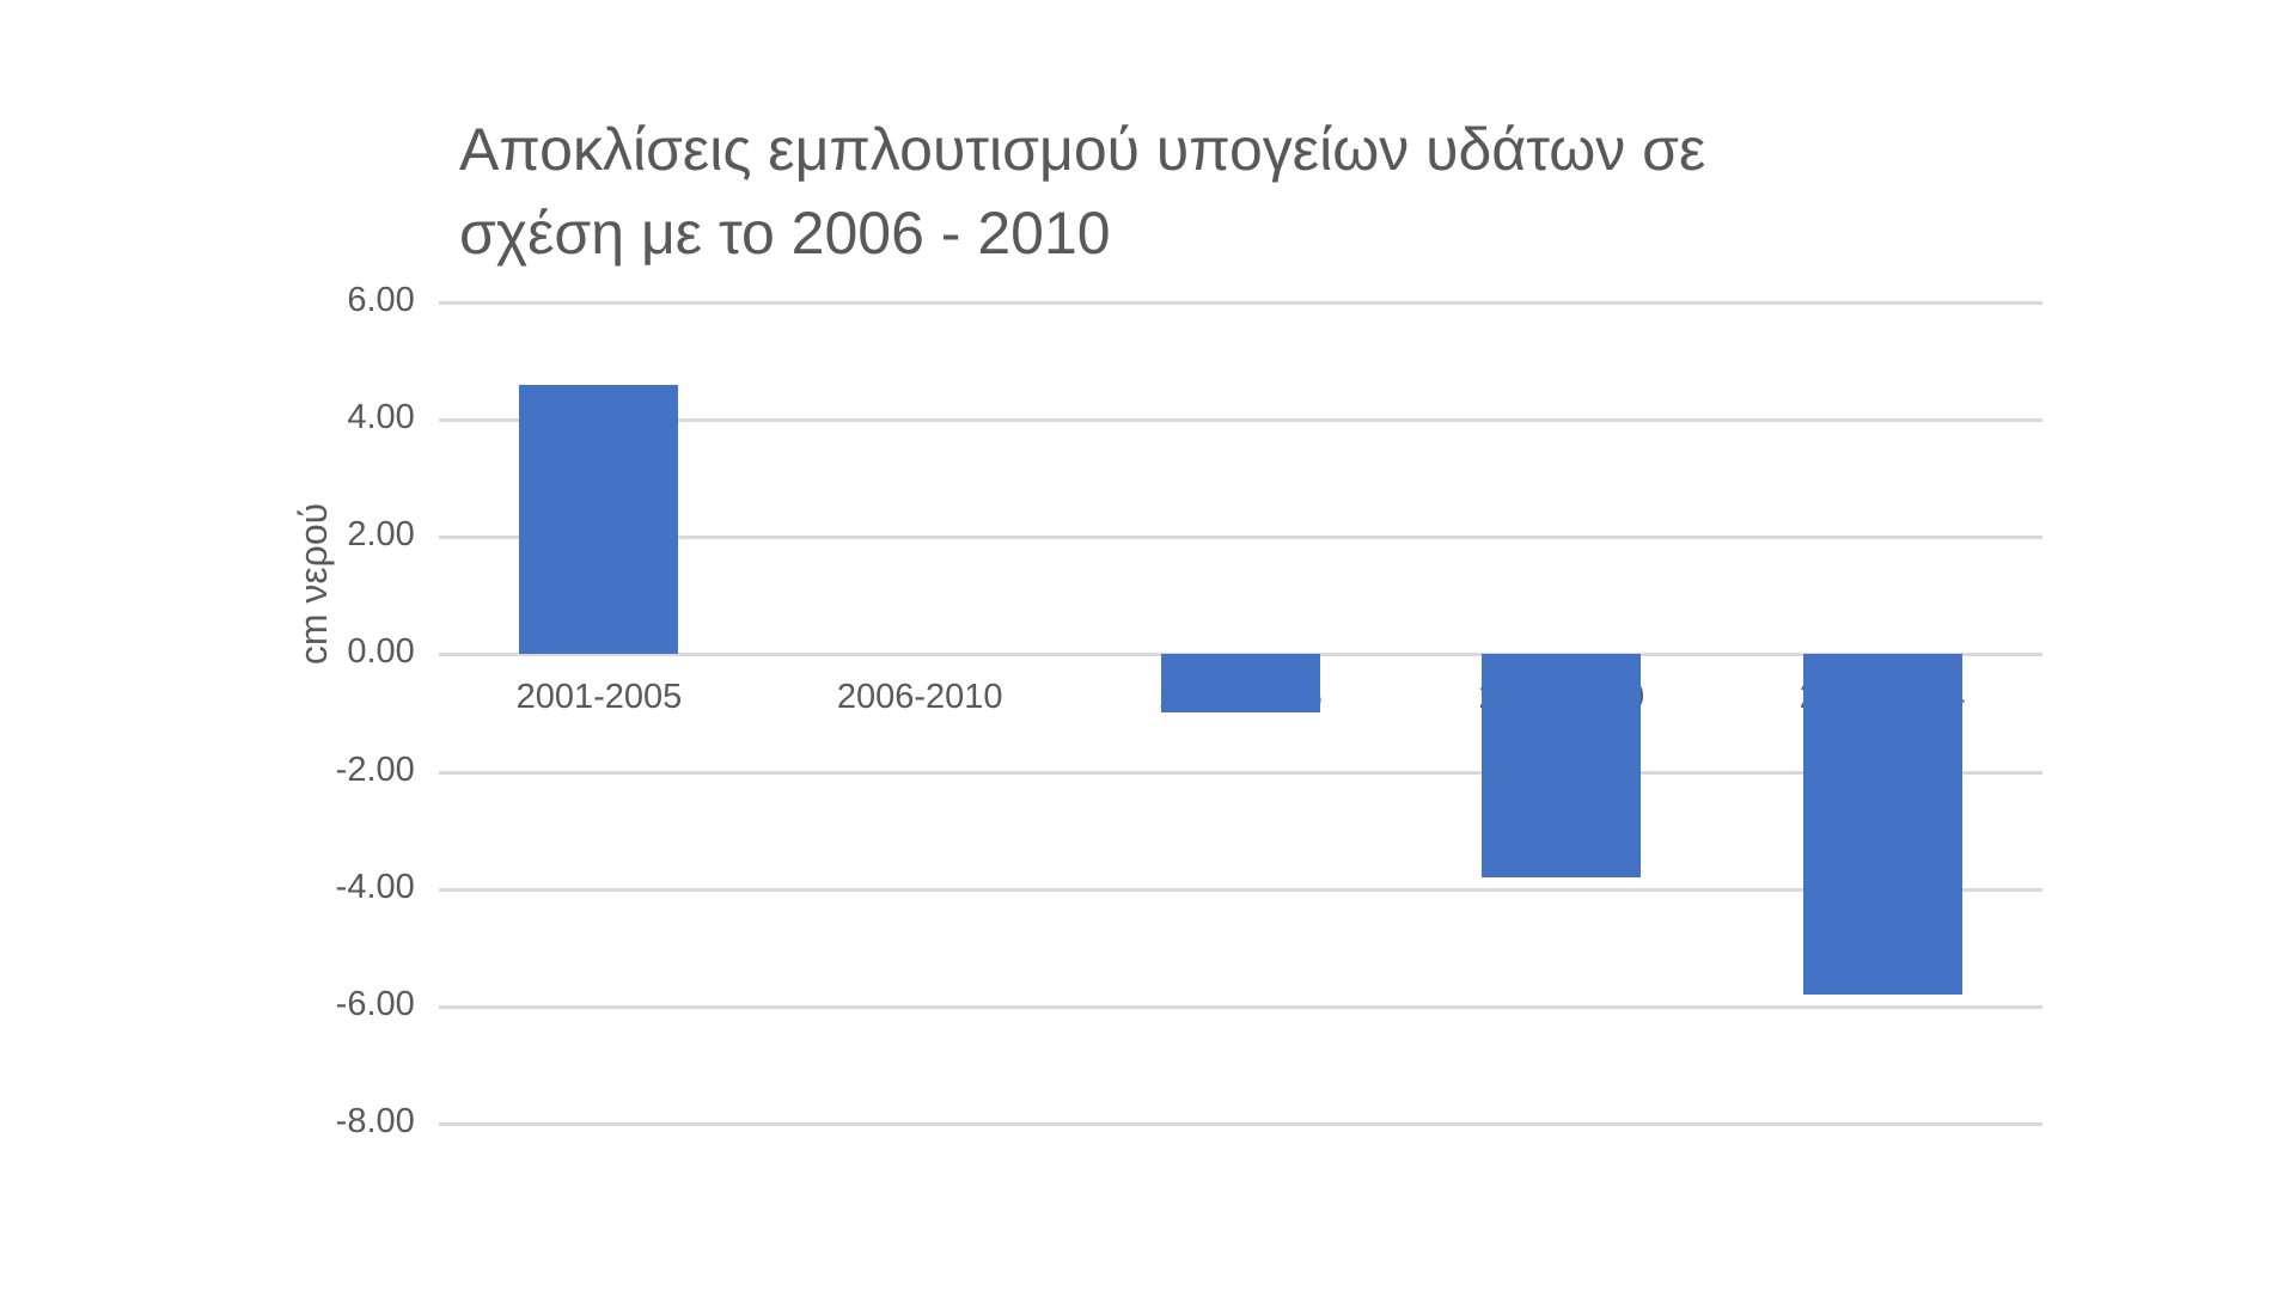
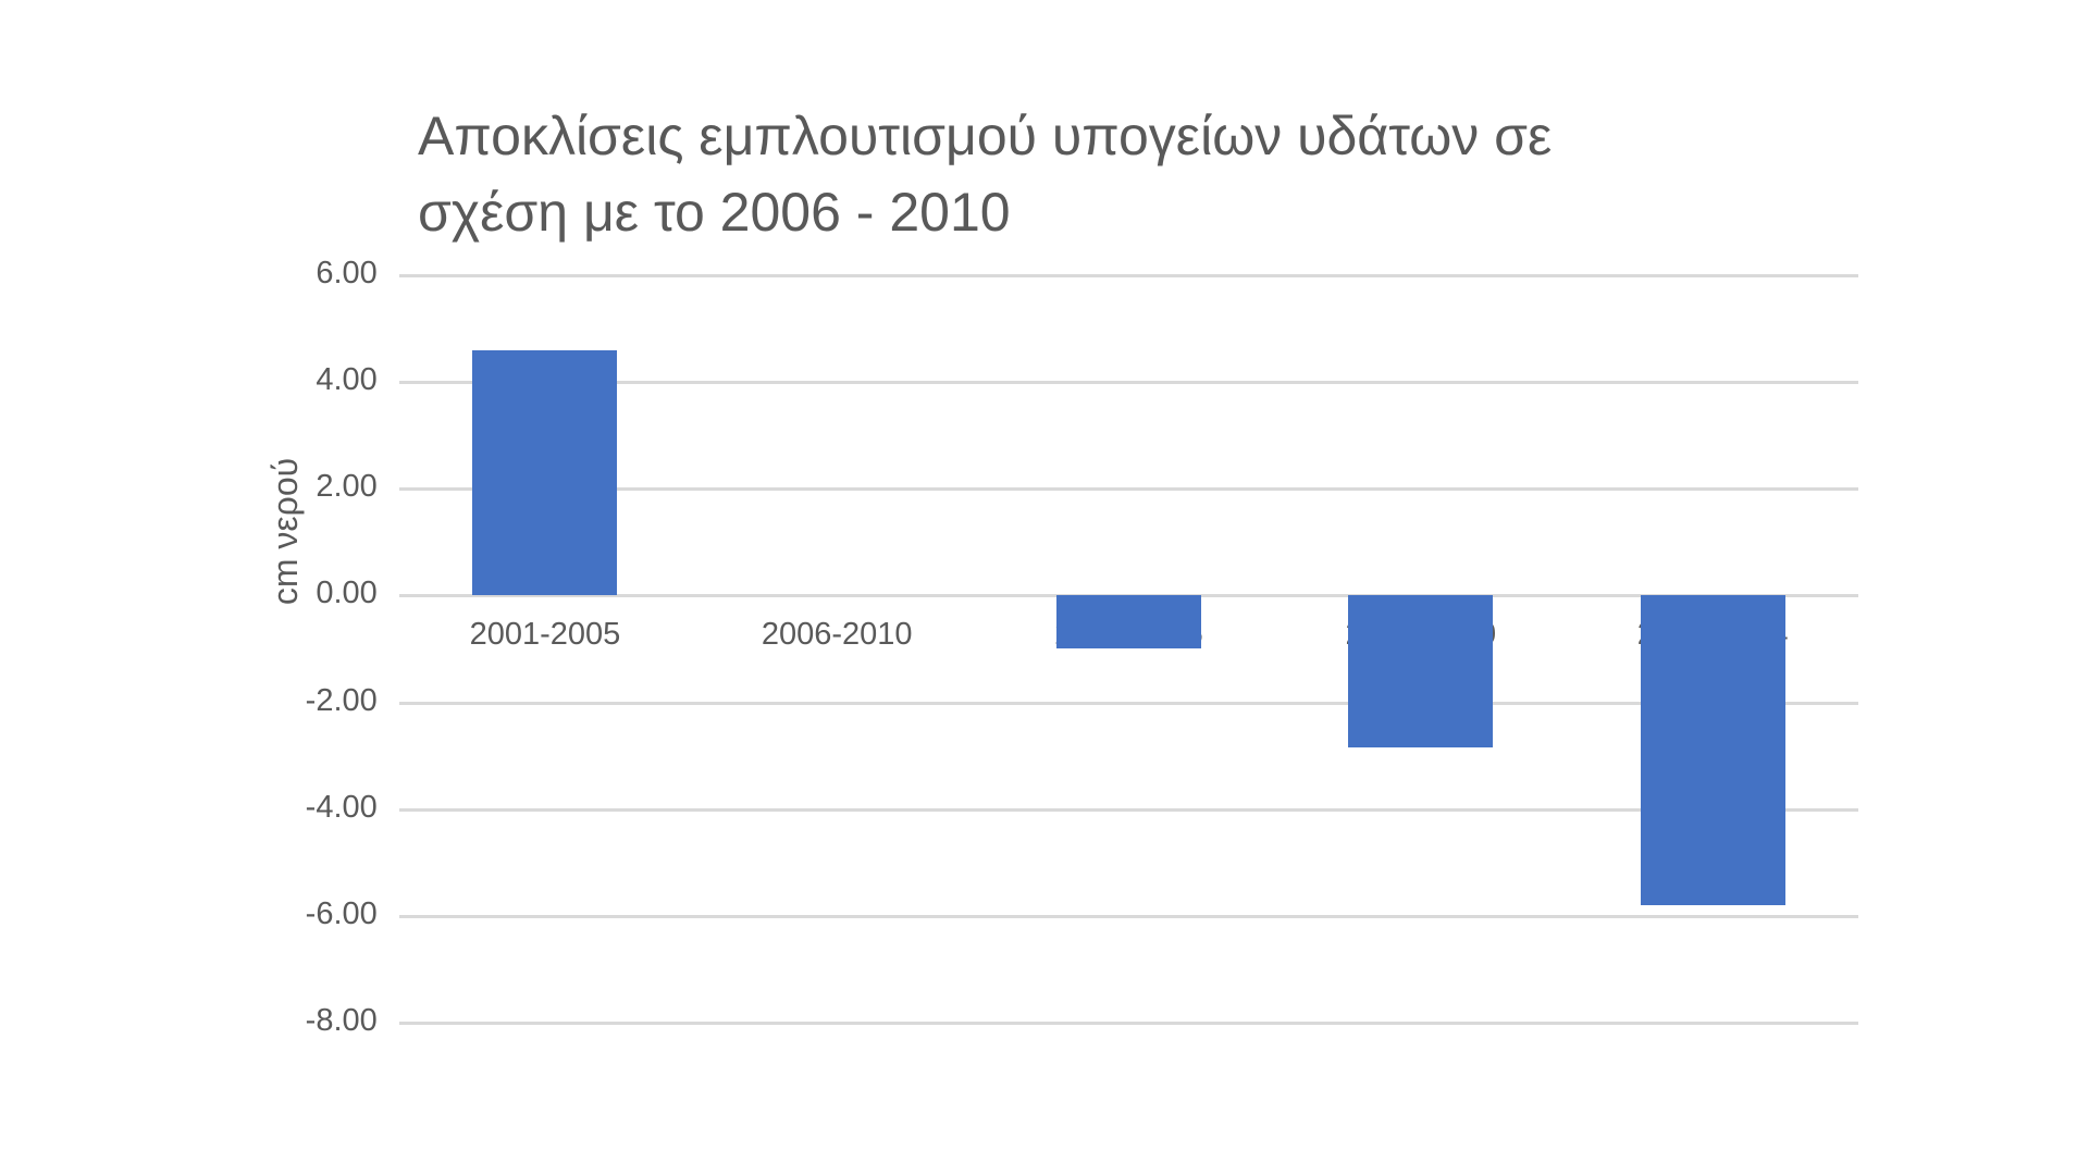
2016-2020: -3.8 -> -2.9
